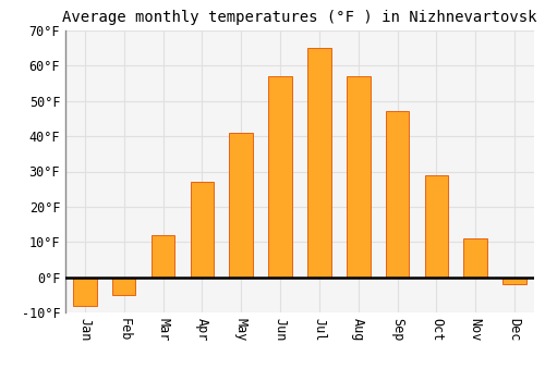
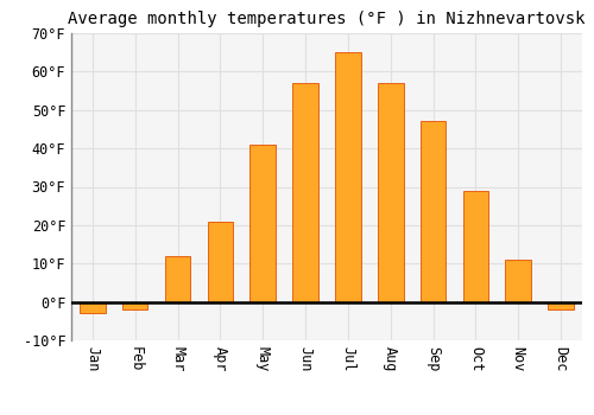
Jan: -8°F -> -3°F
Feb: -5°F -> -2°F
Apr: 27°F -> 21°F
